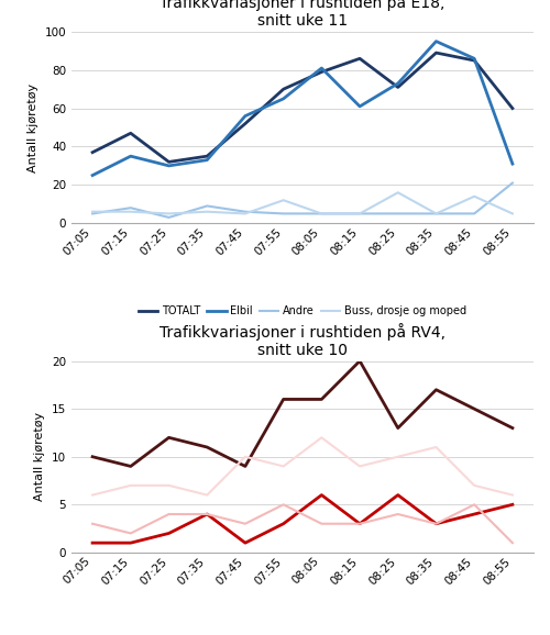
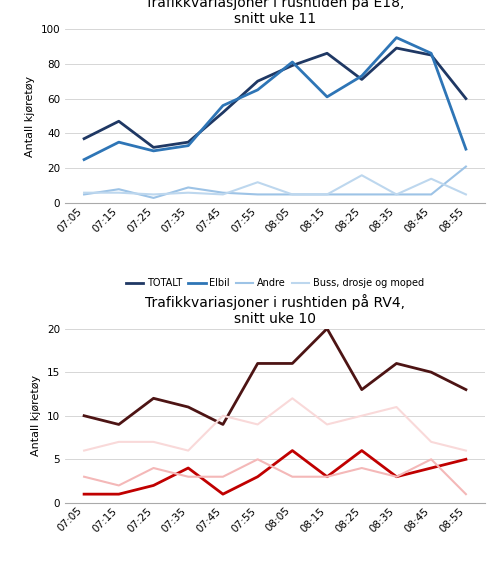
Trafikkvariasjoner i rushtiden på RV4, snitt uke 10/Andre/07:35: 4 -> 3
Trafikkvariasjoner i rushtiden på RV4, snitt uke 10/TOTALT/08:35: 17 -> 16
